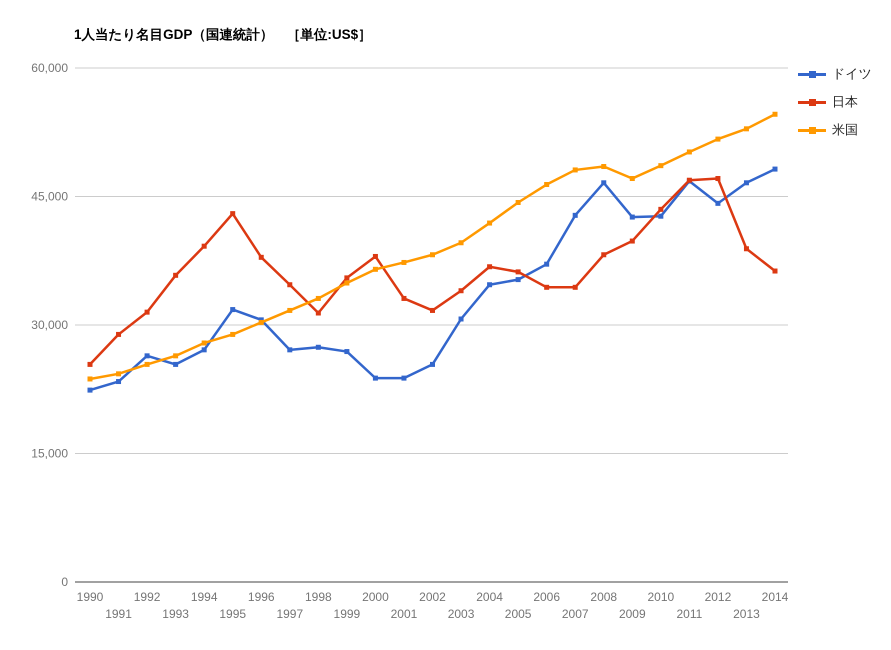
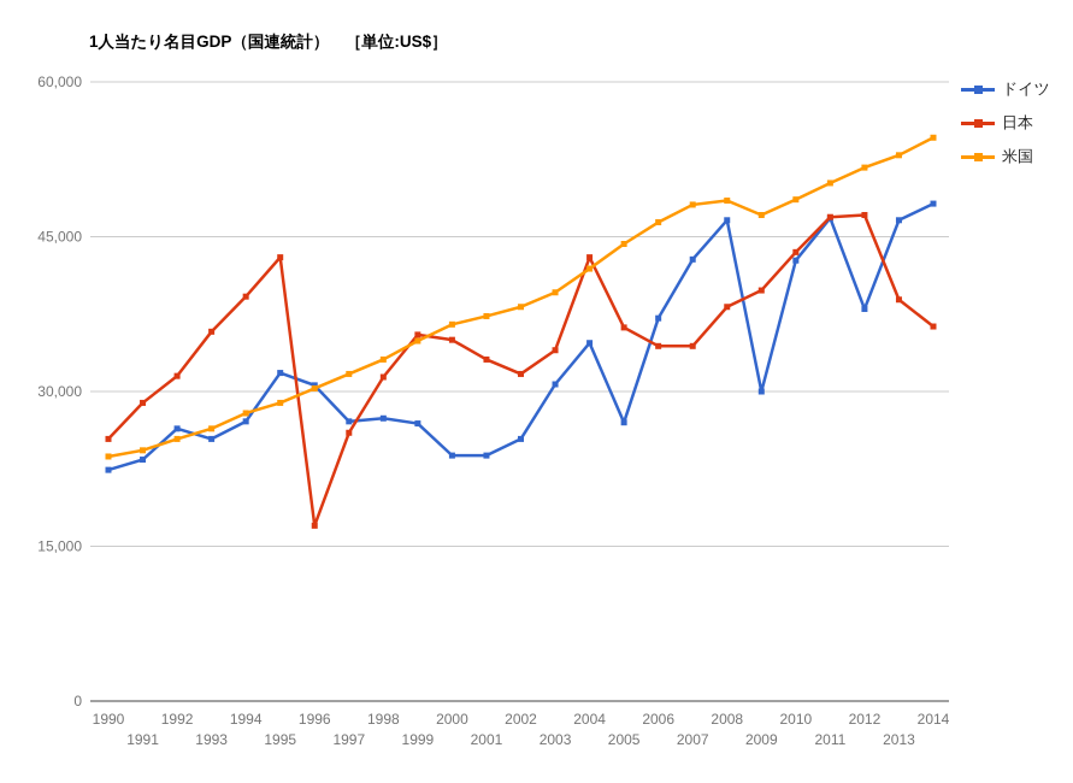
日本/1996: 38000 -> 17000
日本/1997: 35000 -> 26000
日本/2000: 38000 -> 35000
日本/2004: 37000 -> 43000
ドイツ/2005: 35000 -> 27000
ドイツ/2009: 43000 -> 30000
ドイツ/2012: 44000 -> 38000
